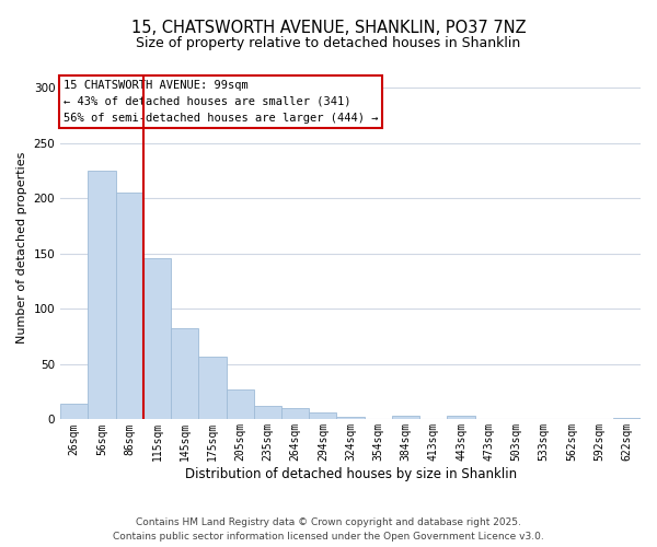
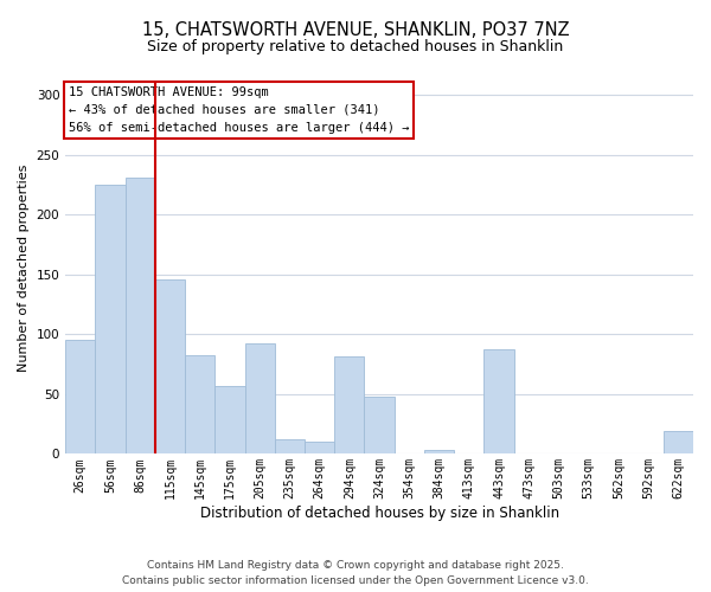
26sqm: 14 -> 95
86sqm: 205 -> 231
205sqm: 27 -> 92
294sqm: 6 -> 82
324sqm: 2 -> 48
443sqm: 3 -> 87
622sqm: 1 -> 19
